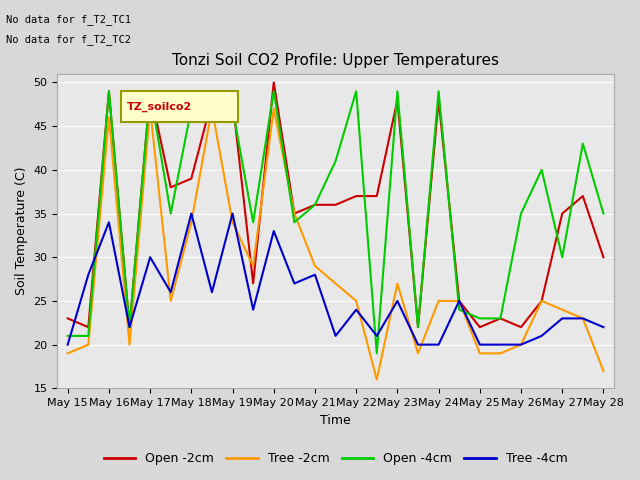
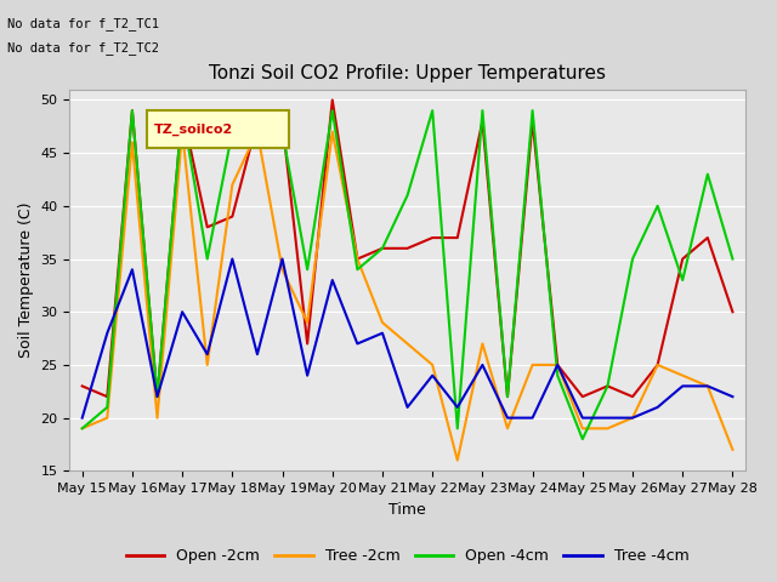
Open -4cm/May 15: 21 -> 19
Tree -2cm/May 18: 34 -> 42
Open -4cm/May 25: 23 -> 18
Open -4cm/May 27: 30 -> 33
